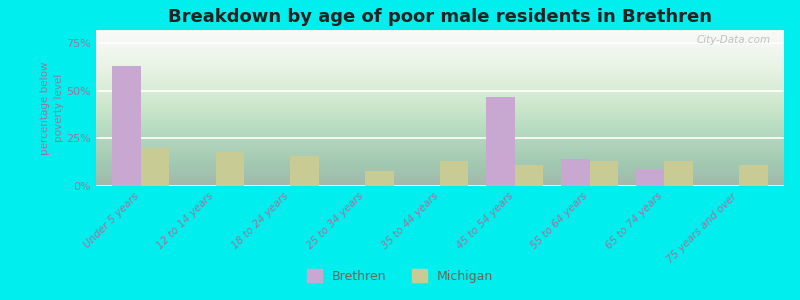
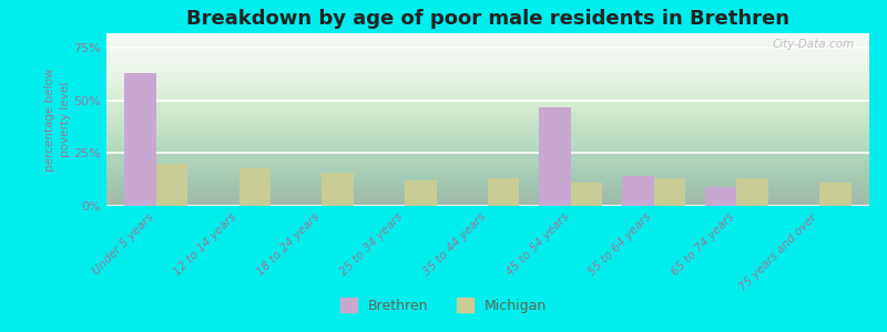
Michigan/25 to 34 years: 8% -> 12%
